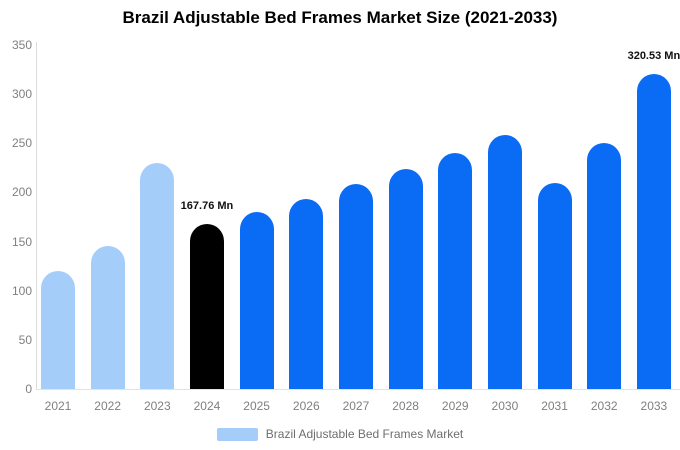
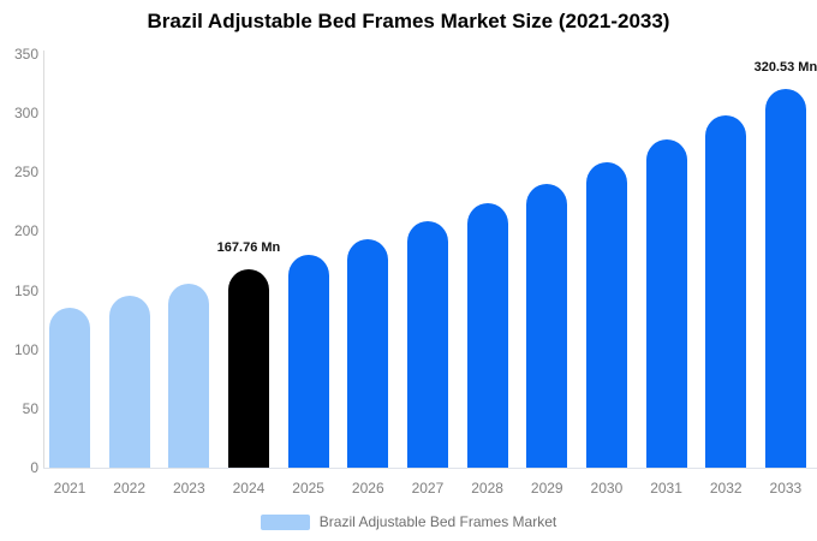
2021: 120 -> 140
2023: 230 -> 160
2031: 210 -> 280
2032: 250 -> 300
